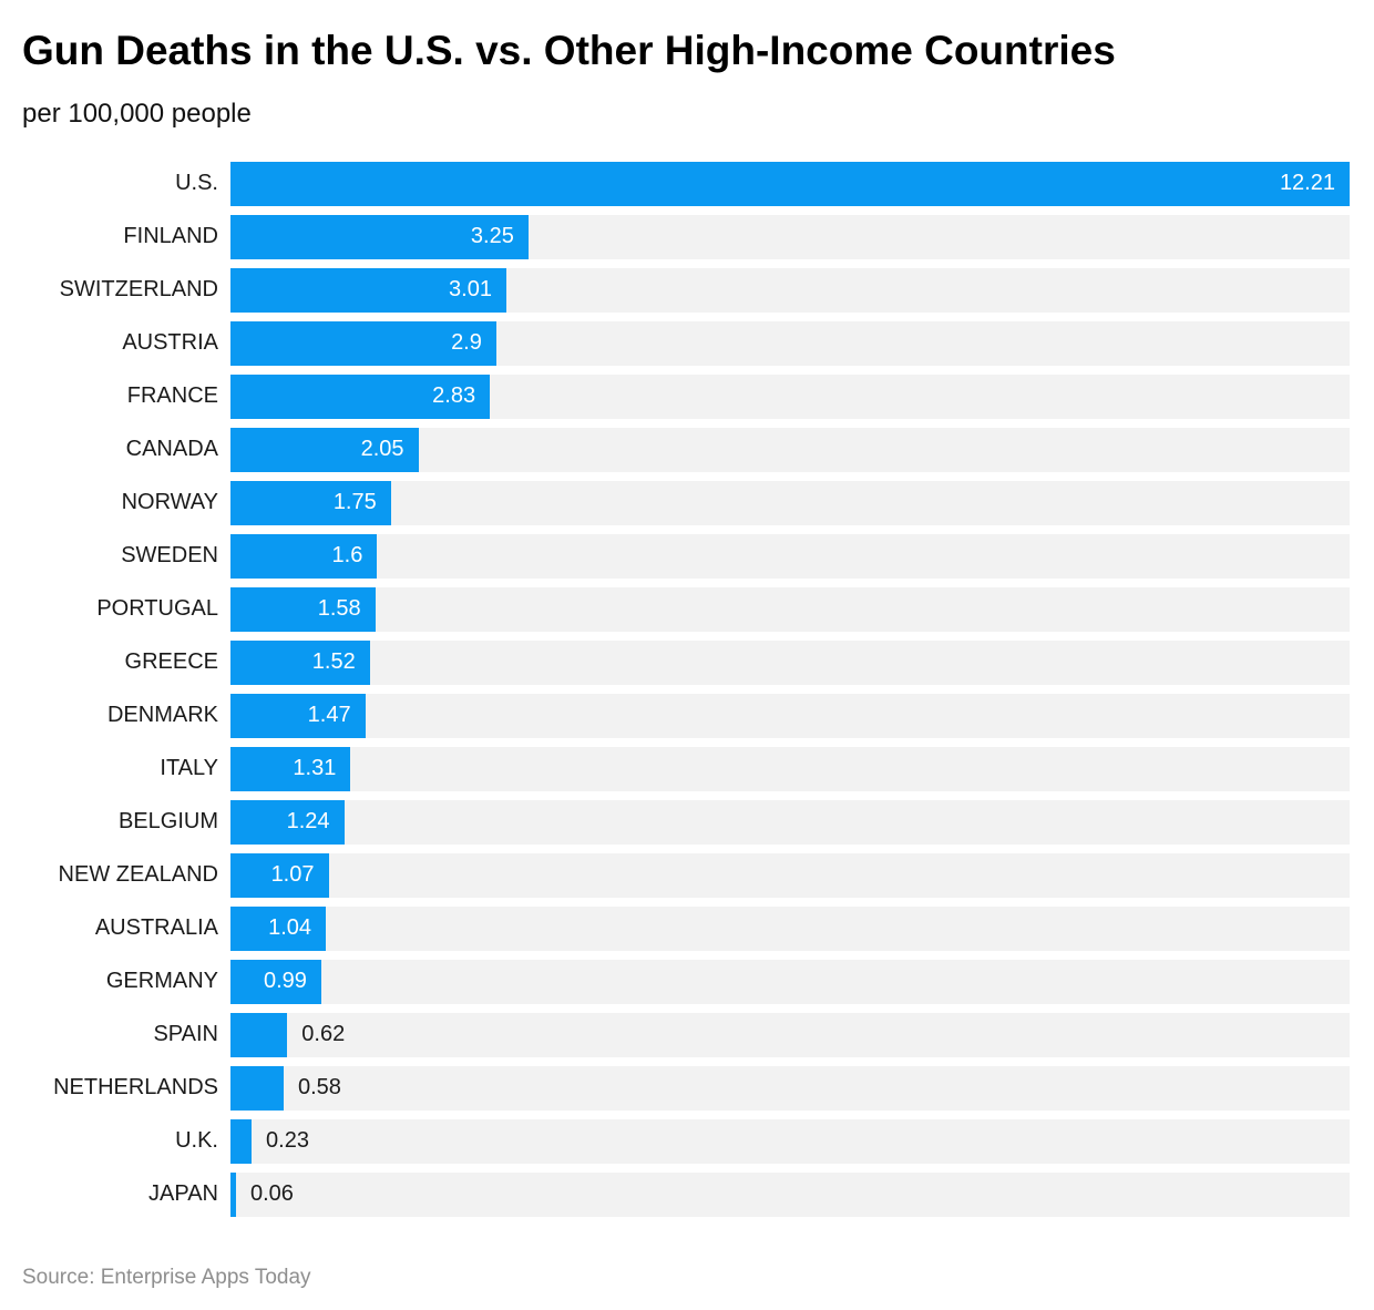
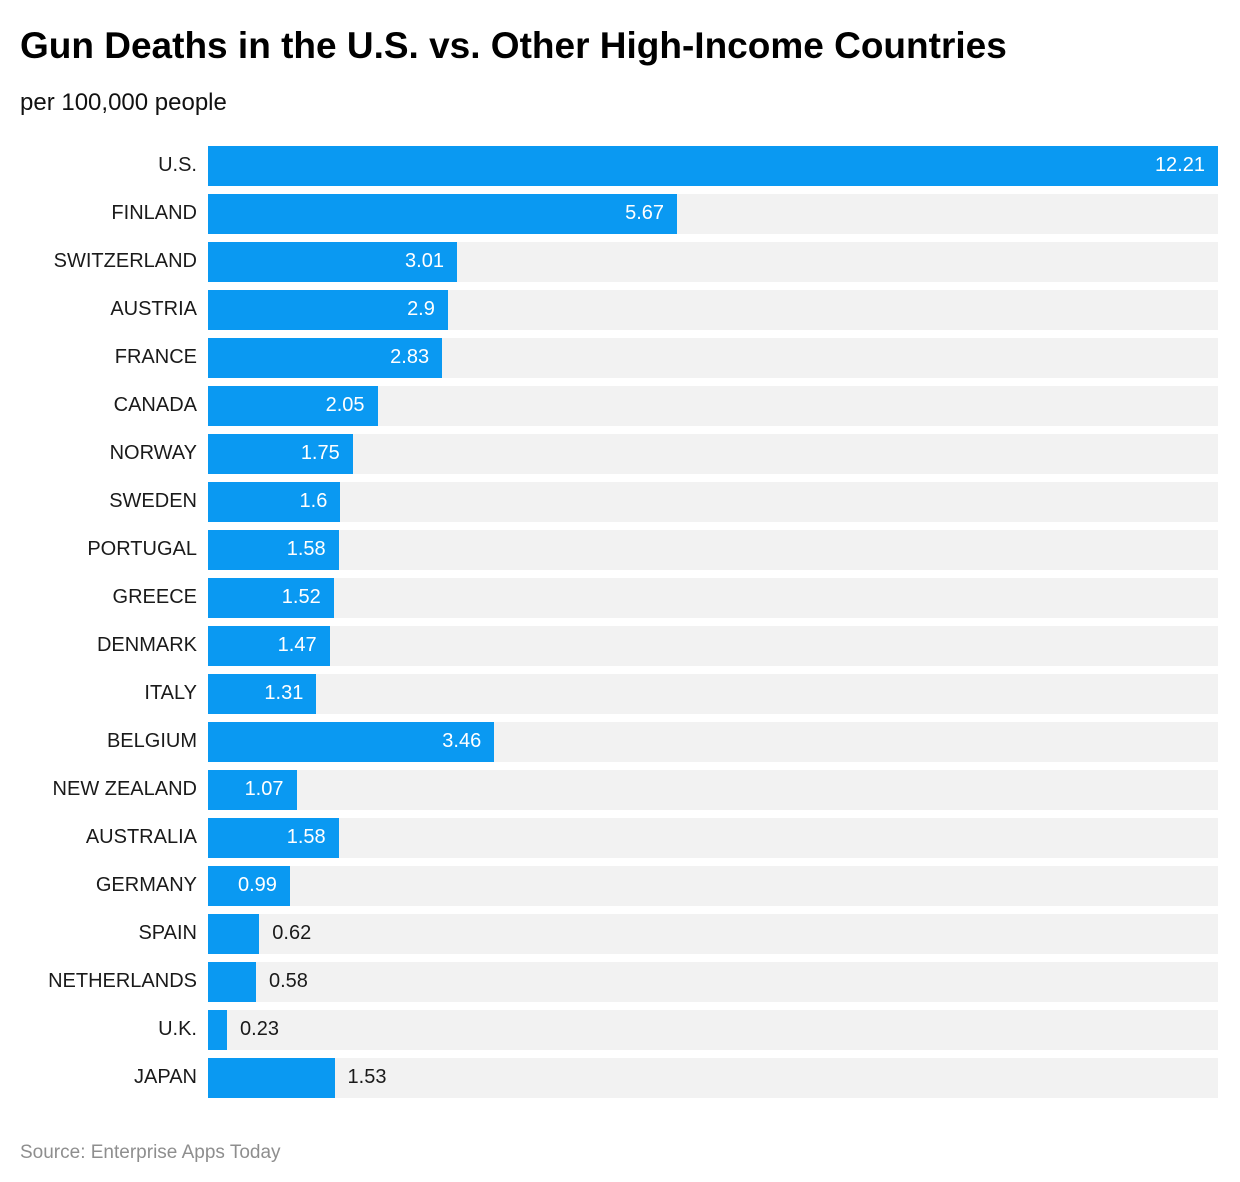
FINLAND: 3.25 -> 5.67
BELGIUM: 1.24 -> 3.46
AUSTRALIA: 1.04 -> 1.58
JAPAN: 0.06 -> 1.53
